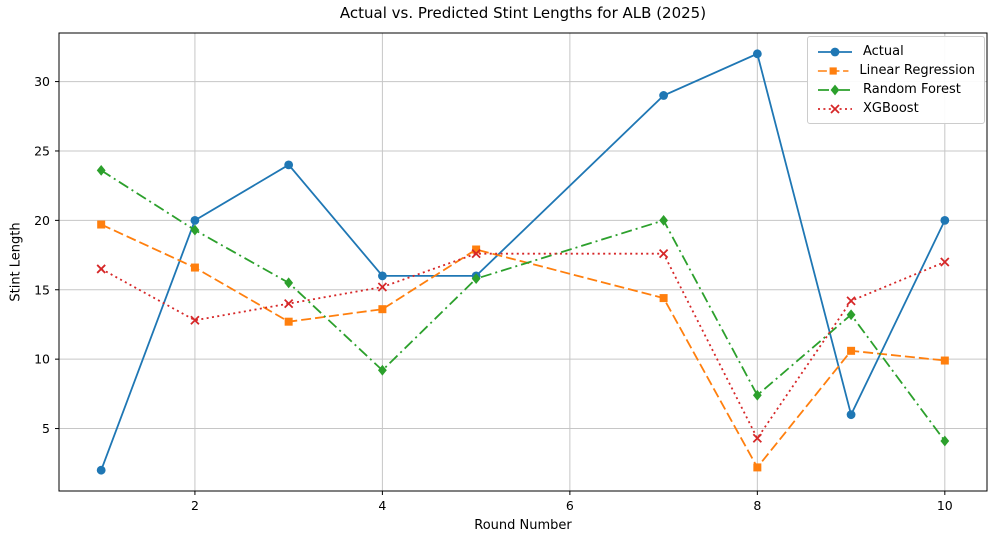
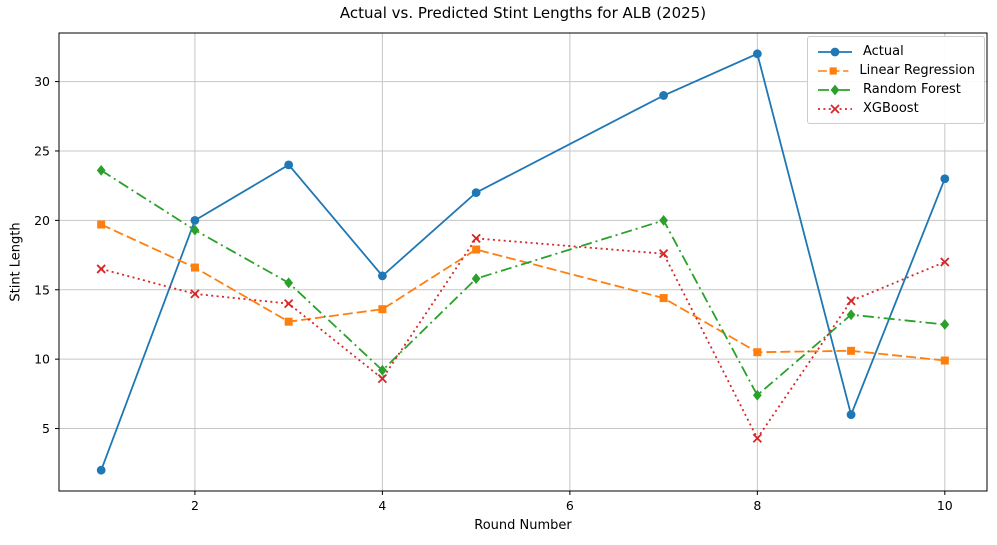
XGBoost/2: 12.8 -> 14.7
XGBoost/4: 15.2 -> 8.6
Actual/5: 16 -> 22
XGBoost/5: 17.6 -> 18.7
Linear Regression/8: 2.2 -> 10.5
Actual/10: 20 -> 23
Random Forest/10: 4.1 -> 12.5
